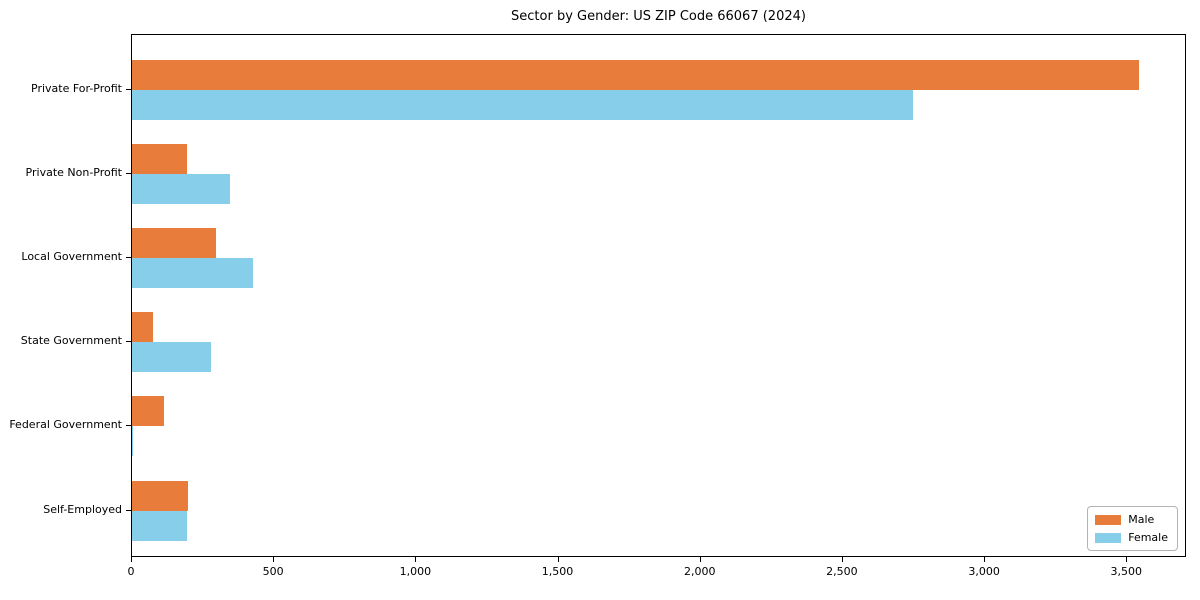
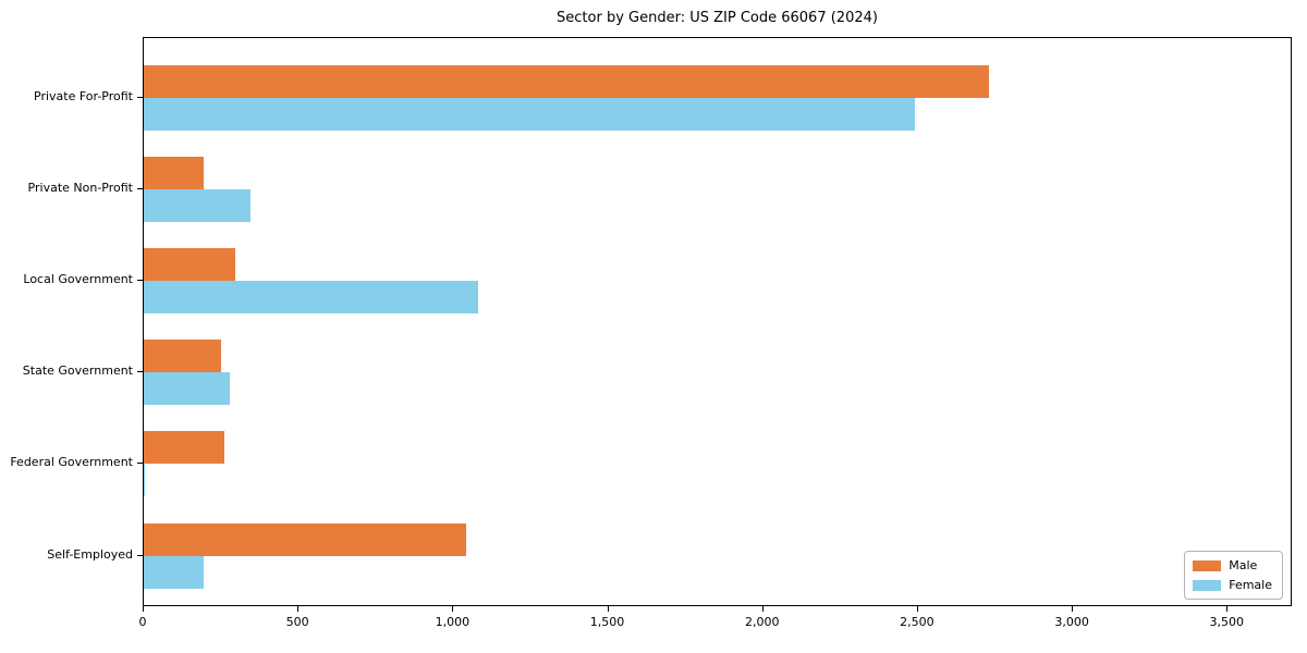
Male/Private For-Profit: 3540 -> 2730
Female/Private For-Profit: 2740 -> 2490
Female/Local Government: 420 -> 1080
Male/State Government: 80 -> 250
Male/Federal Government: 110 -> 260
Male/Self-Employed: 200 -> 1040
